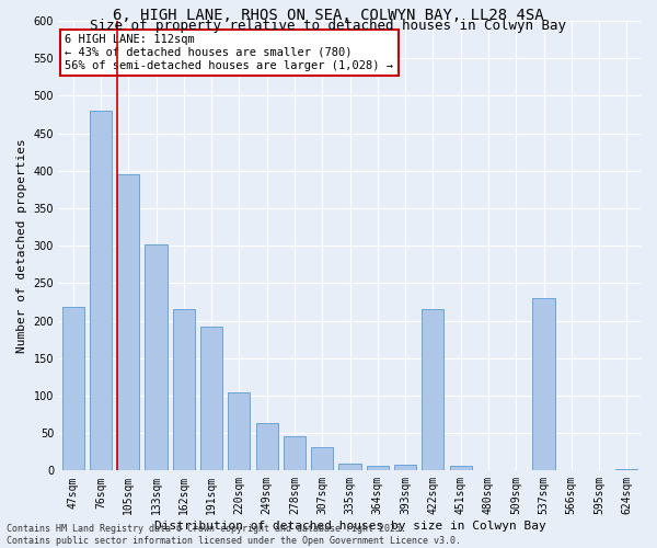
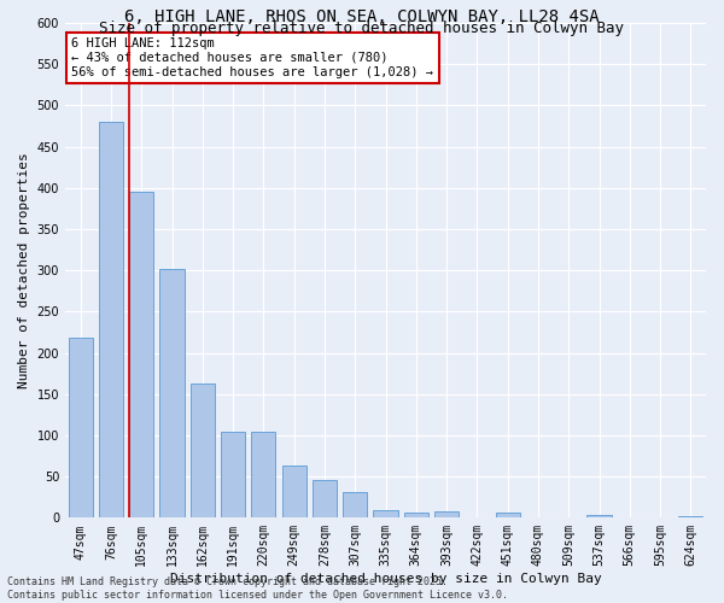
162sqm: 216 -> 163
191sqm: 192 -> 105
422sqm: 216 -> 1
537sqm: 230 -> 3
